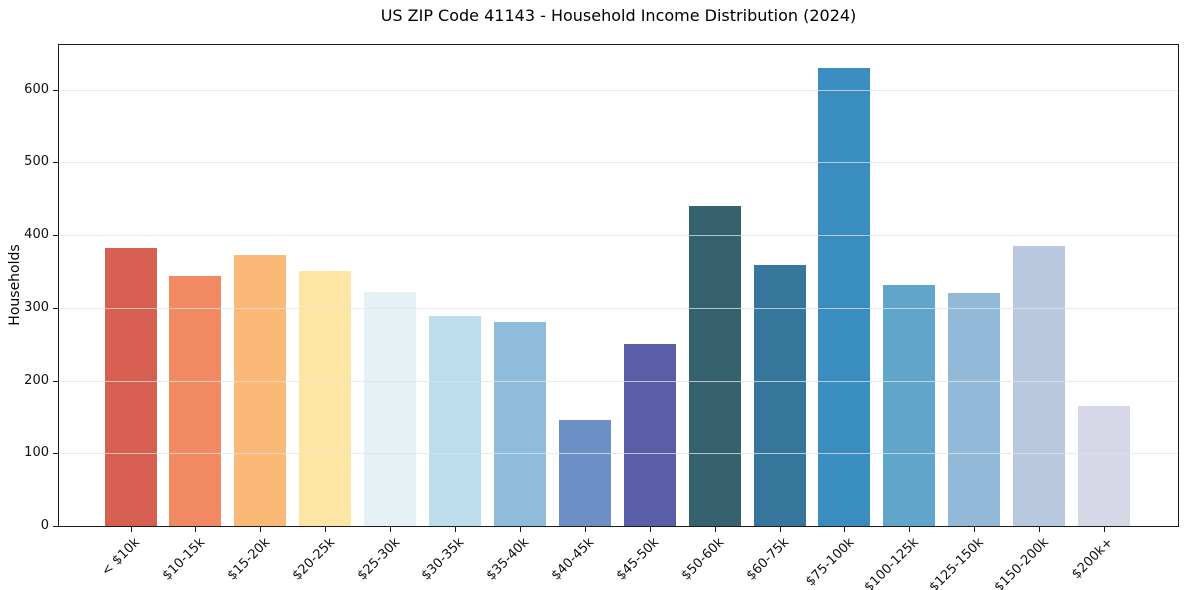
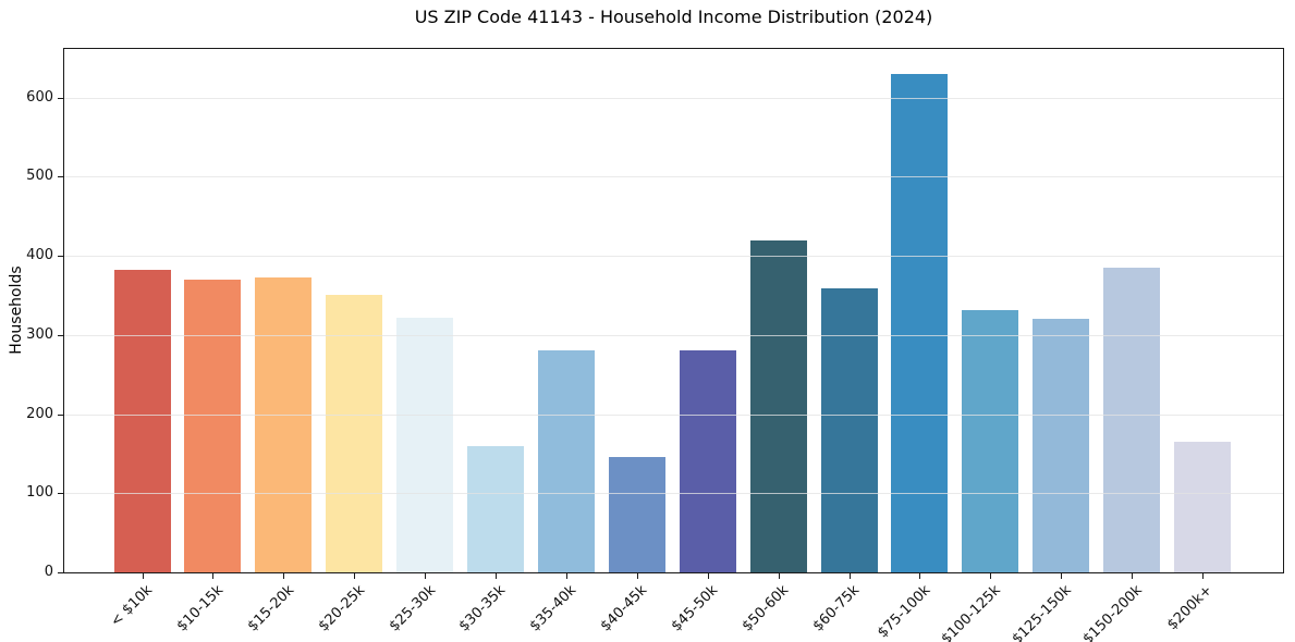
$10-15k: 340 -> 370
$30-35k: 290 -> 160
$45-50k: 250 -> 280
$50-60k: 440 -> 420
